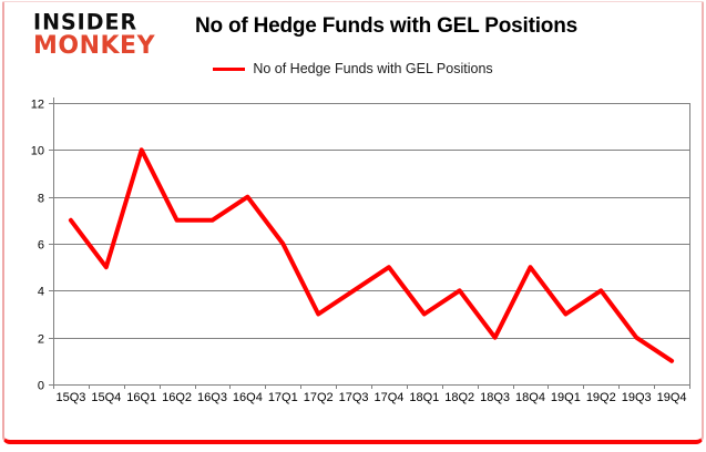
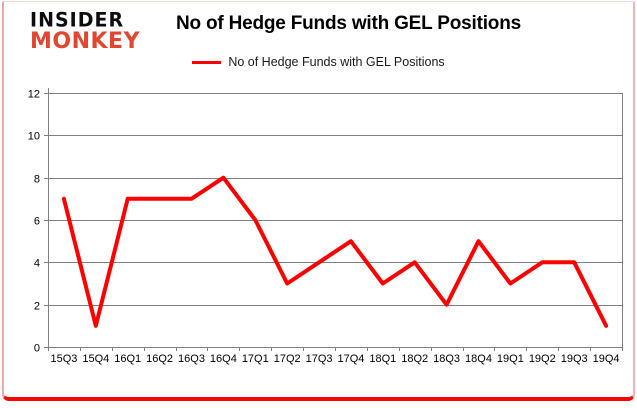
15Q4: 5 -> 1
16Q1: 10 -> 7
19Q3: 2 -> 4
